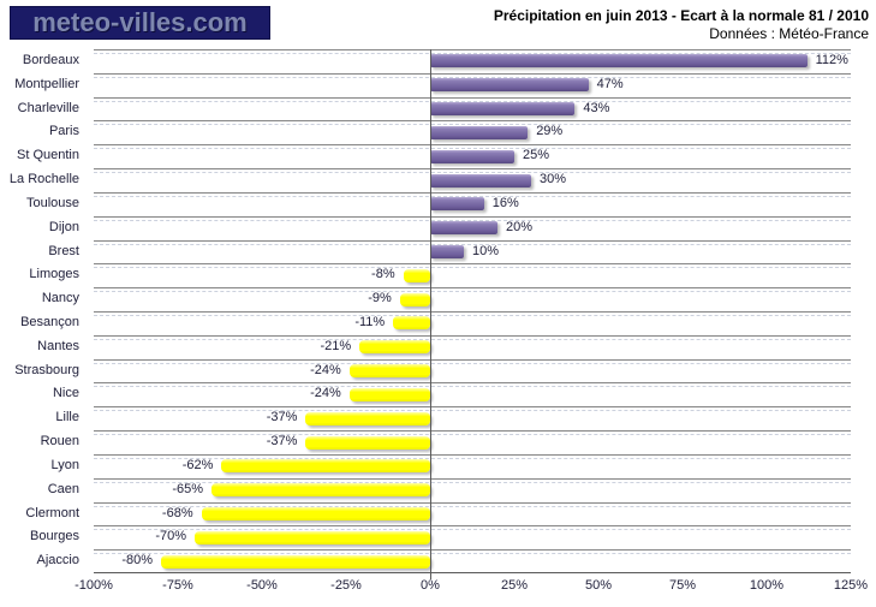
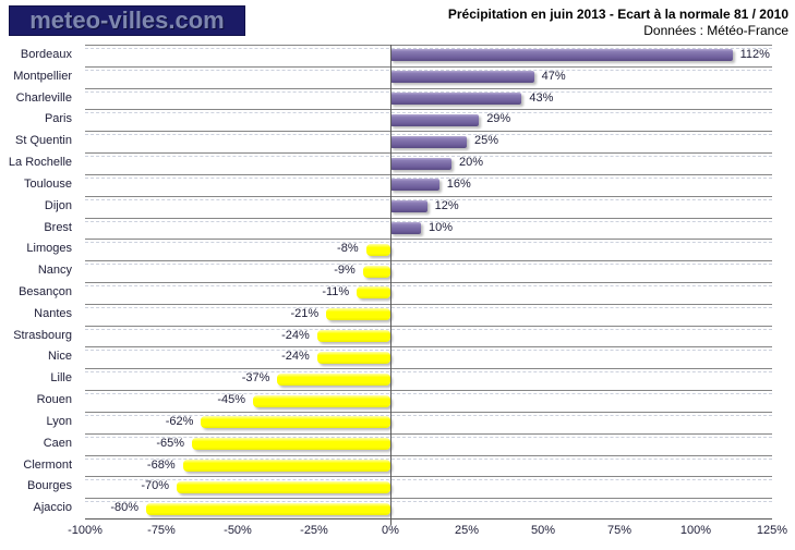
La Rochelle: 30% -> 20%
Dijon: 20% -> 12%
Rouen: -37% -> -45%
